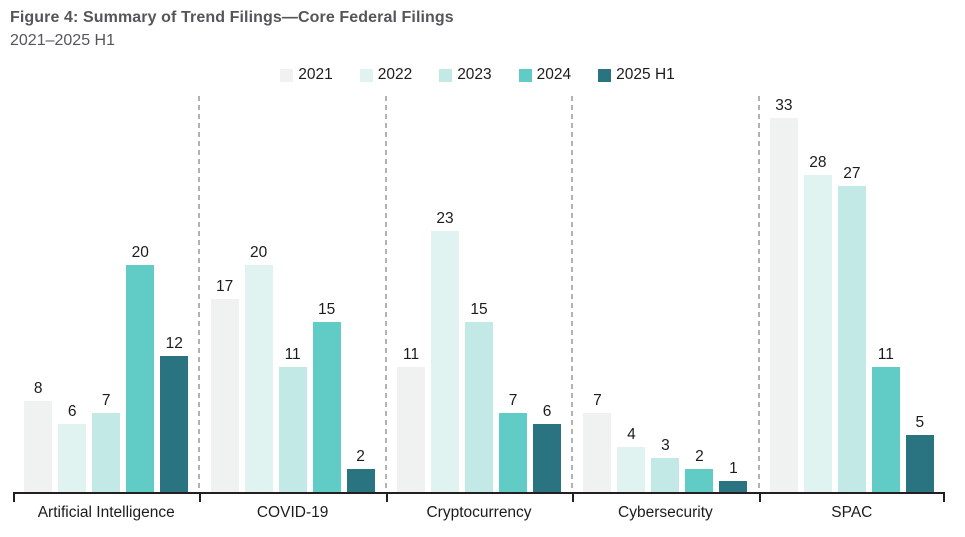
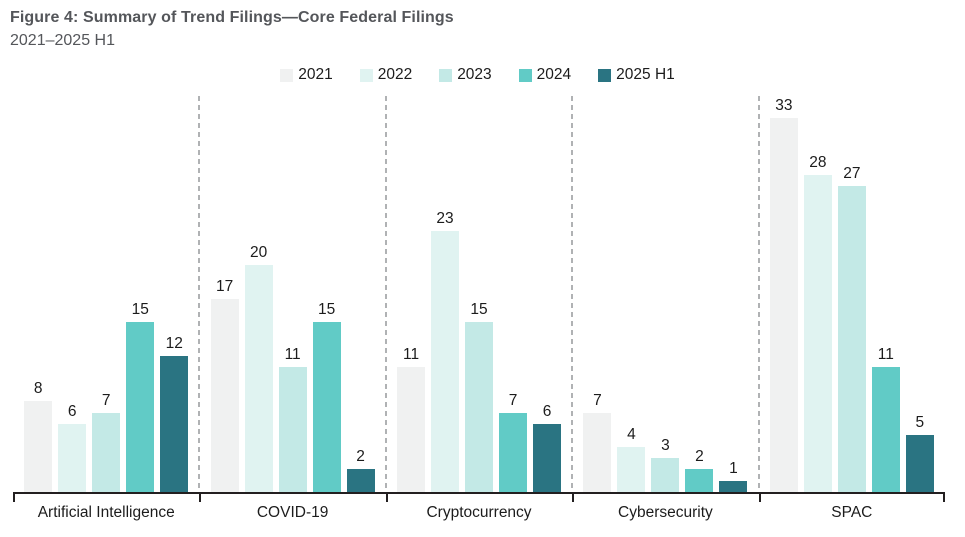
2024/Artificial Intelligence: 20 -> 15
